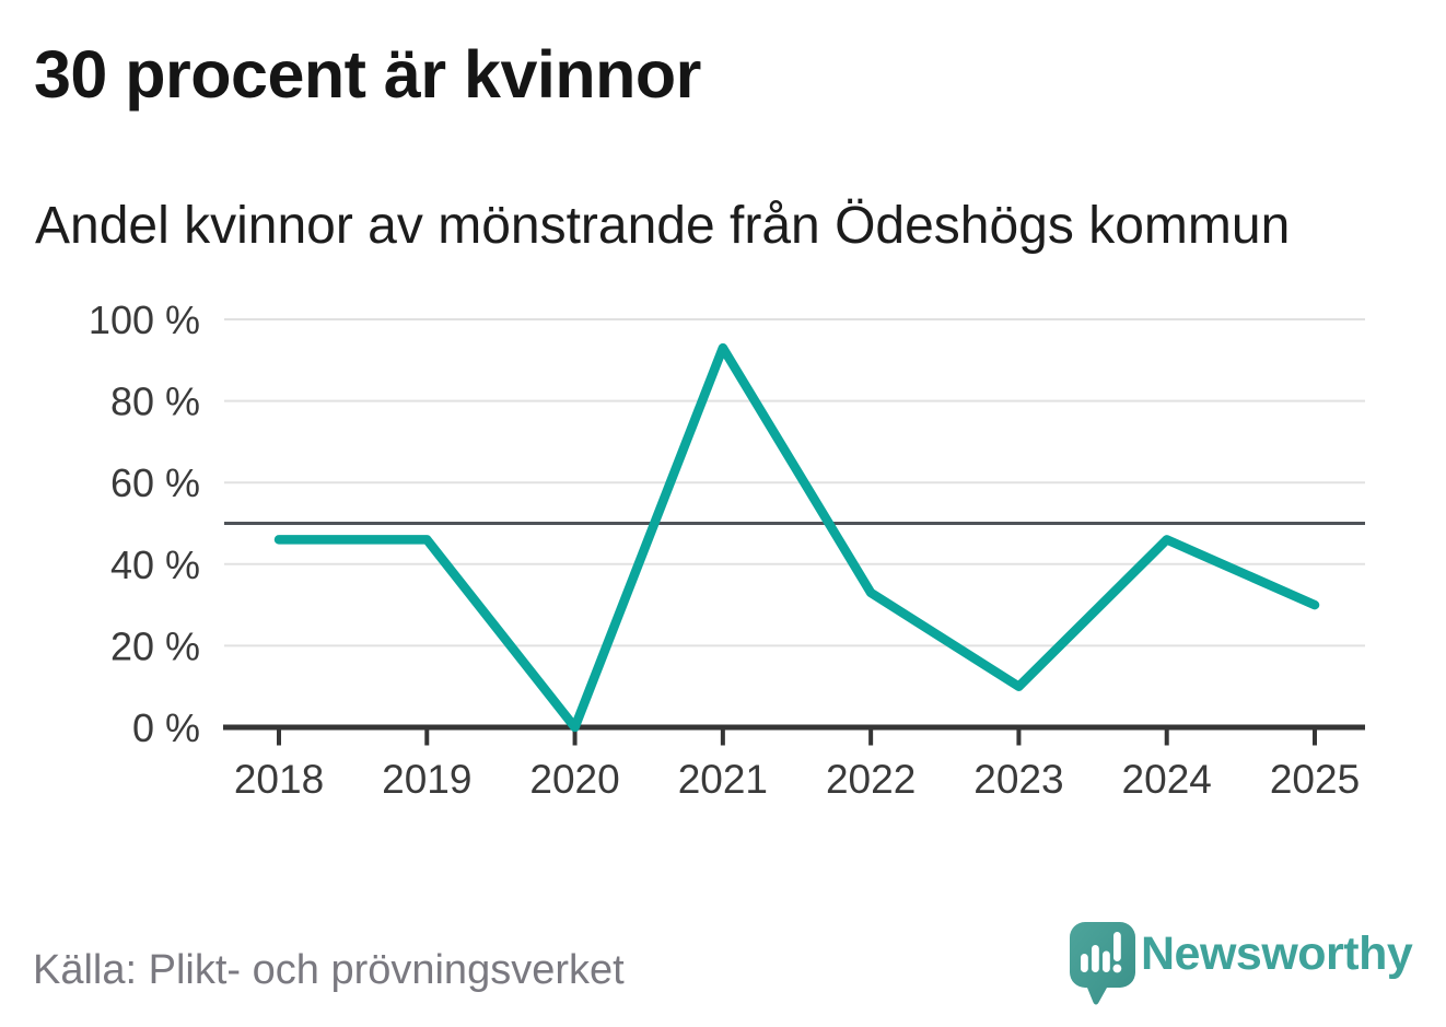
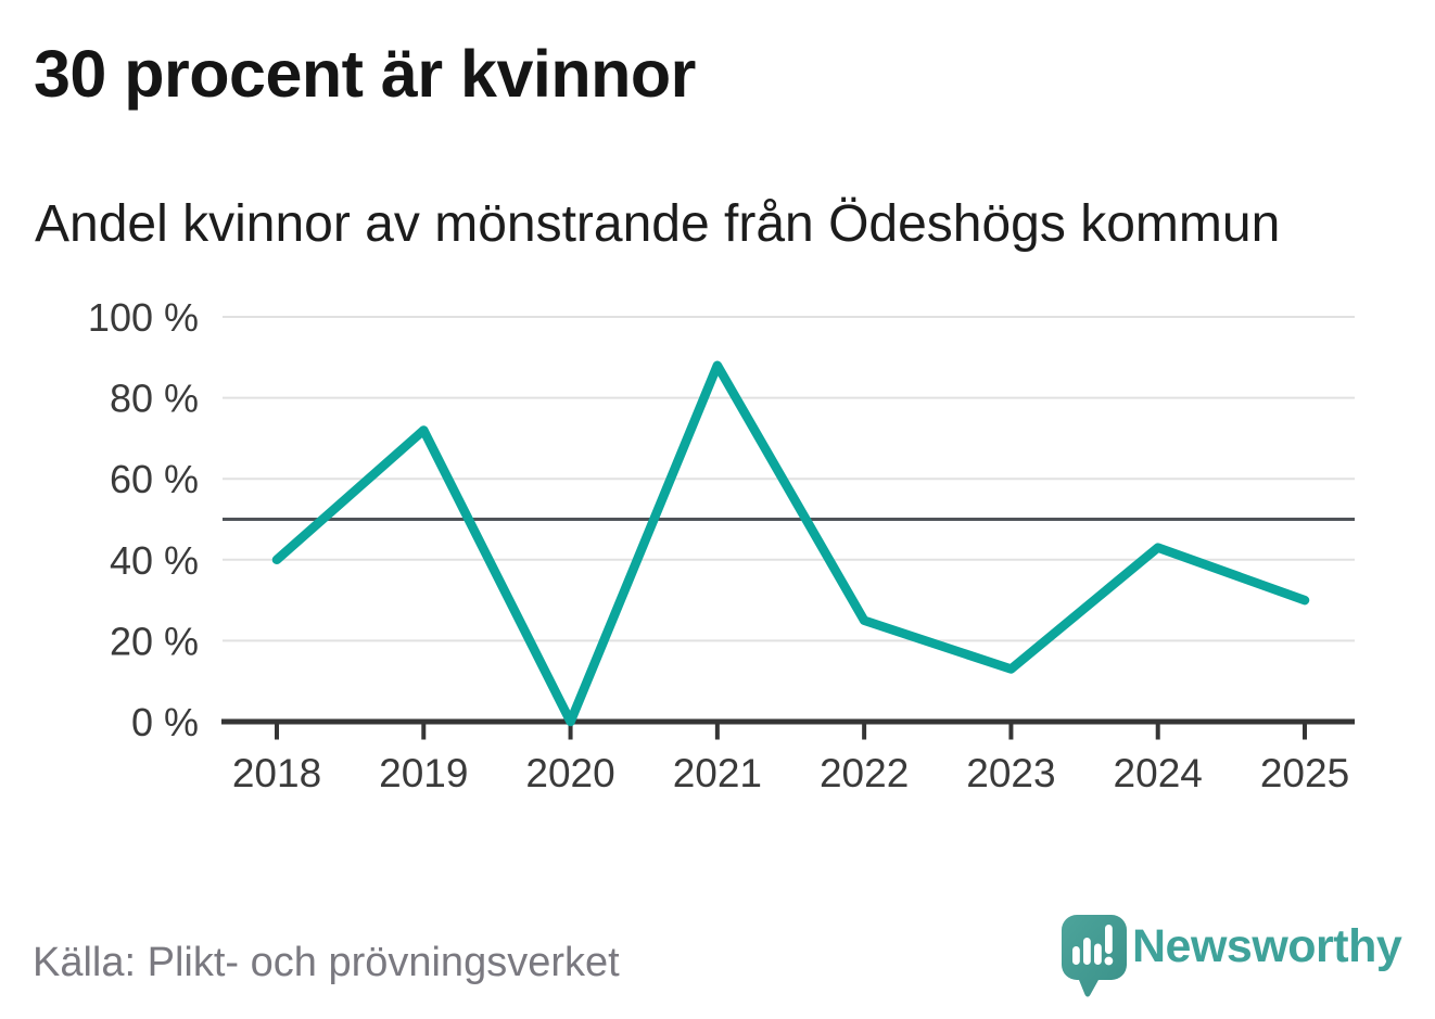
2018: 46% -> 40%
2019: 46% -> 72%
2021: 93% -> 88%
2022: 33% -> 25%
2023: 10% -> 13%
2024: 46% -> 43%
